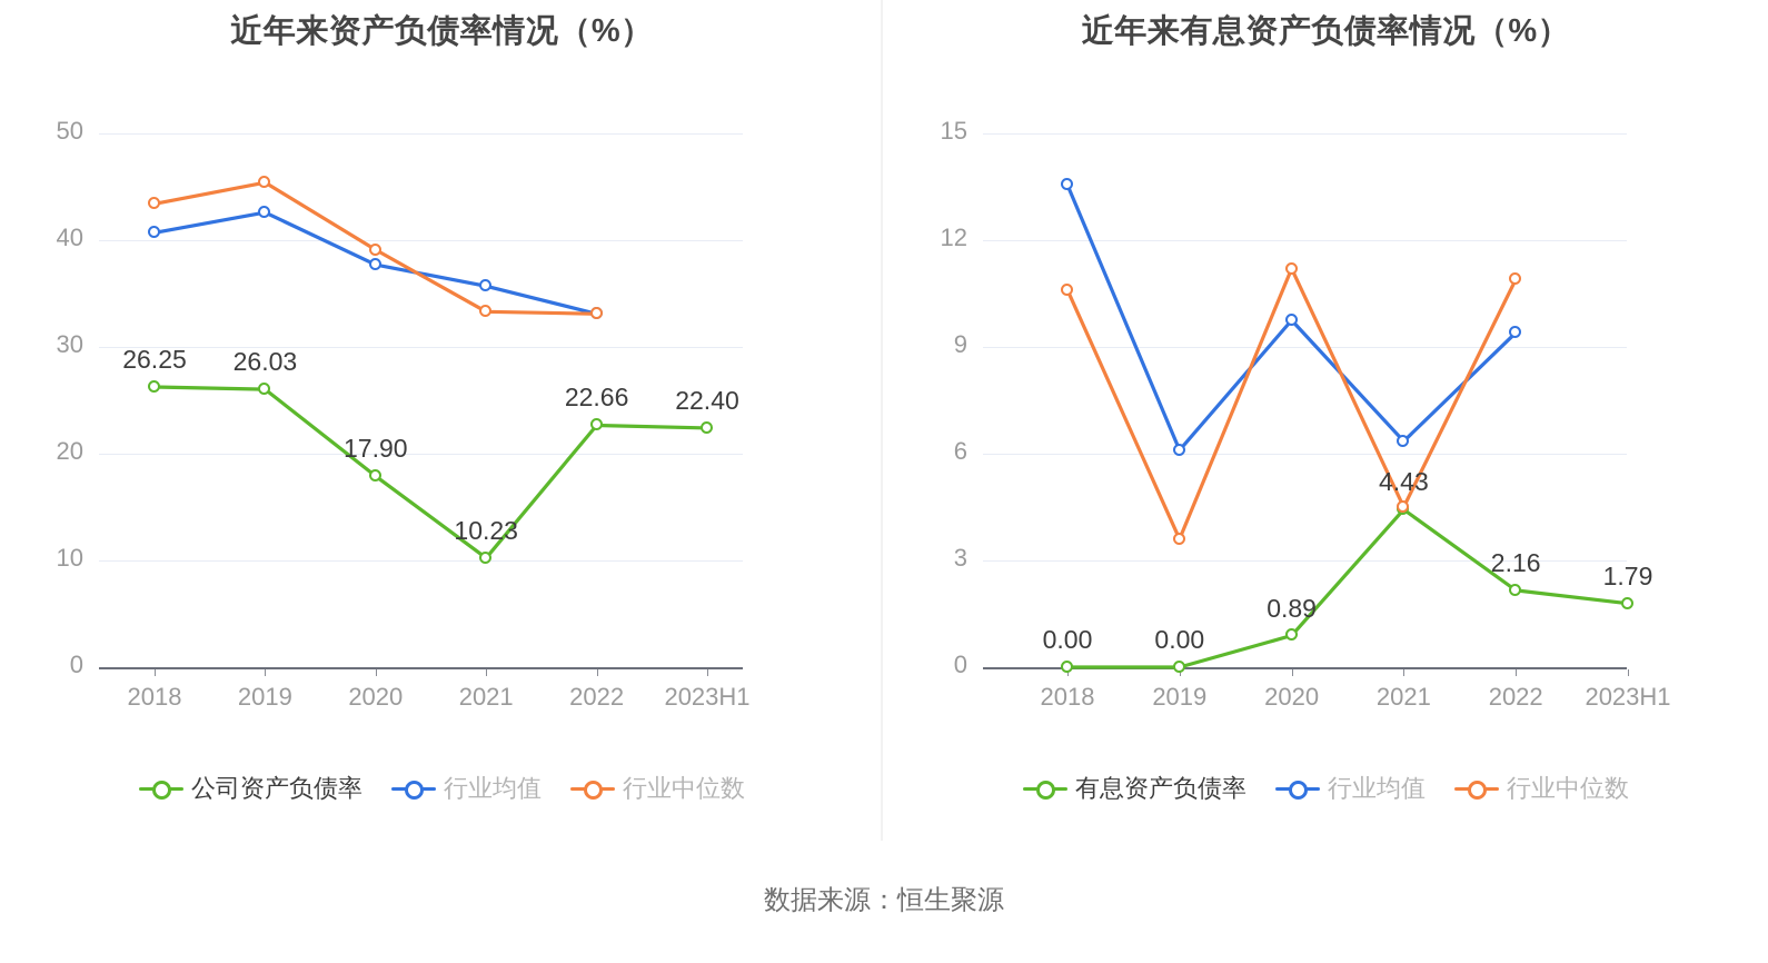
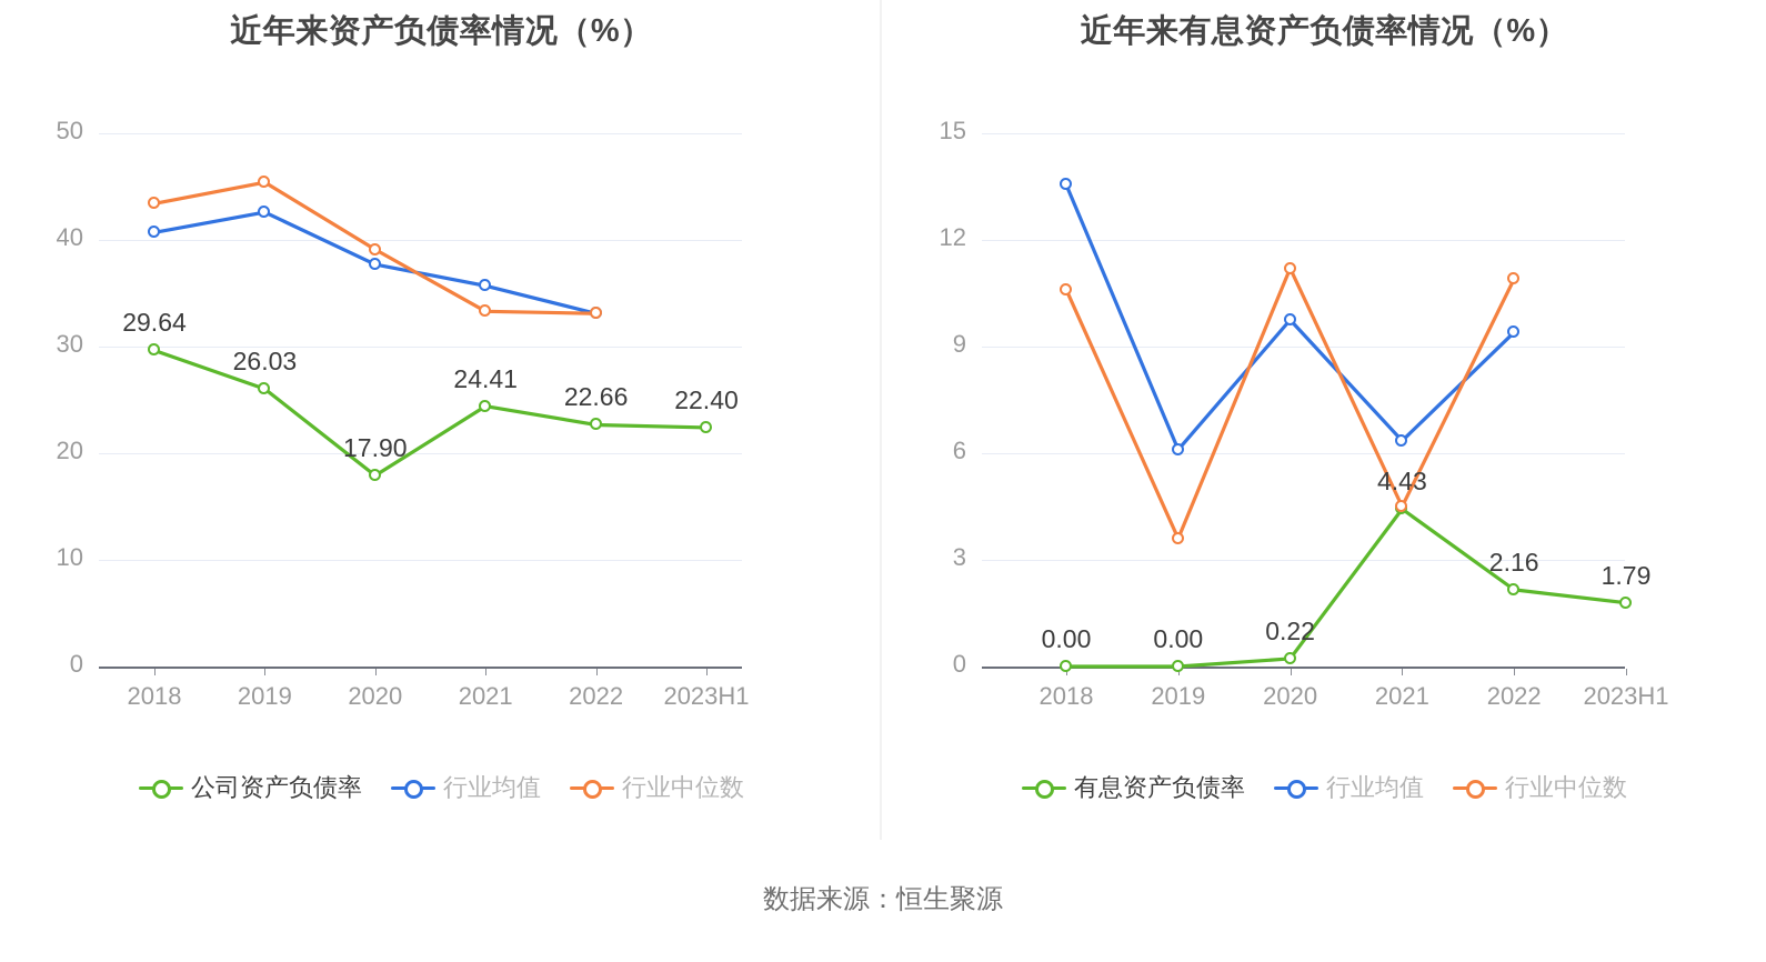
近年来资产负债率情况（%）/公司资产负债率/2018: 26.25 -> 29.64
近年来资产负债率情况（%）/公司资产负债率/2021: 10.23 -> 24.41
近年来有息资产负债率情况（%）/有息资产负债率/2020: 0.89 -> 0.22
